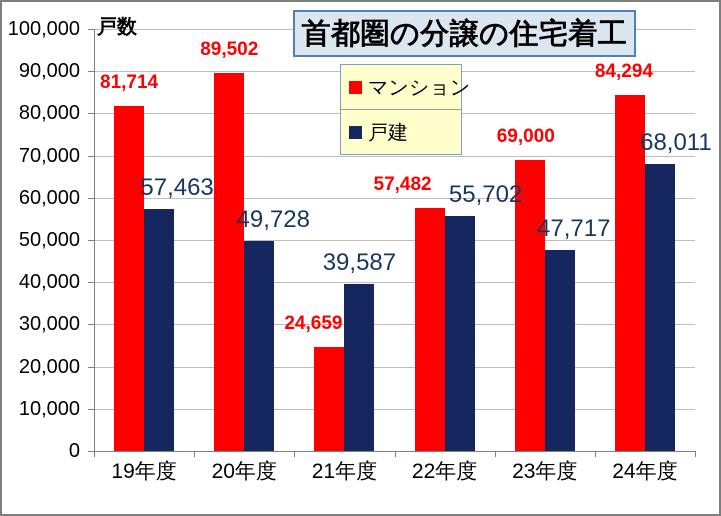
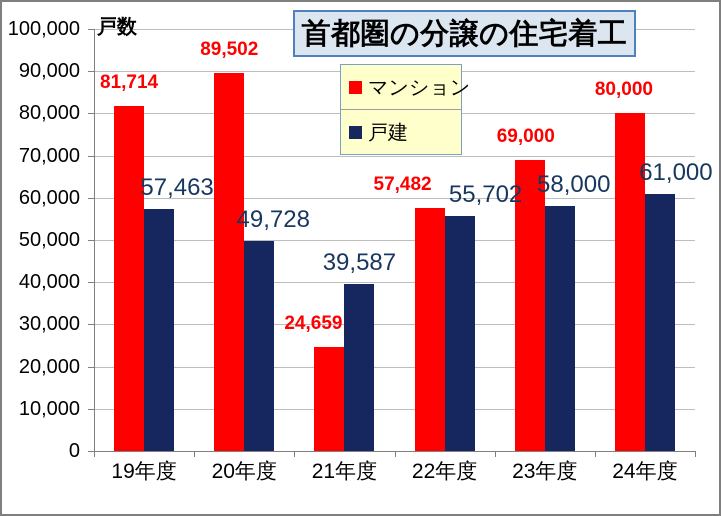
戸建/23年度: 47,717 -> 58,000
マンション/24年度: 84,294 -> 80,000
戸建/24年度: 68,011 -> 61,000
